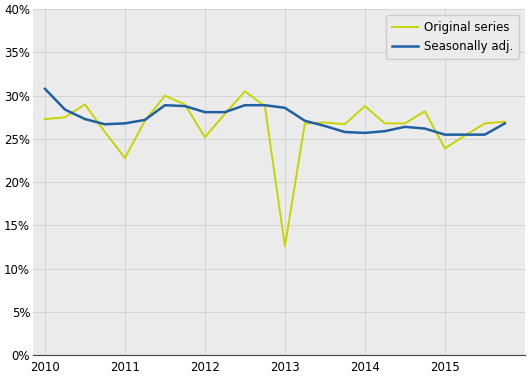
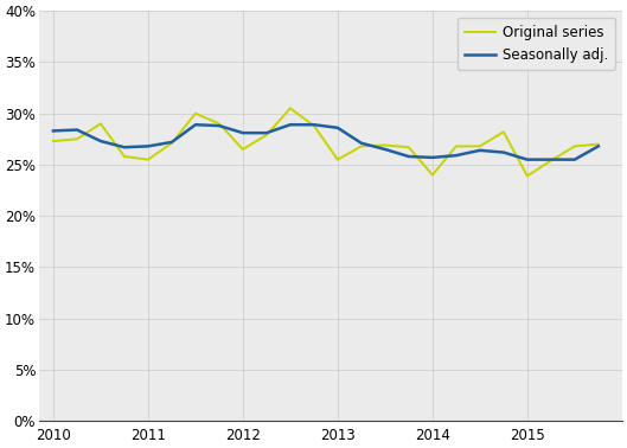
Seasonally adj./2010: 30.8% -> 28.3%
Original series/2011: 22.8% -> 25.5%
Original series/2012: 25.2% -> 26.5%
Original series/2013: 12.6% -> 25.5%
Original series/2014: 28.8% -> 24.0%
